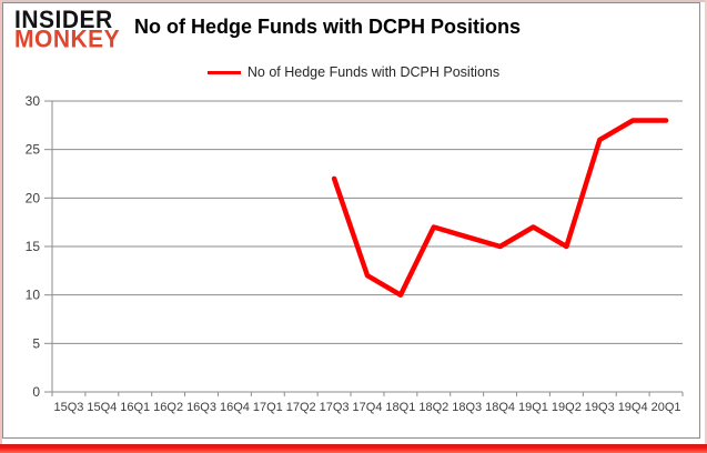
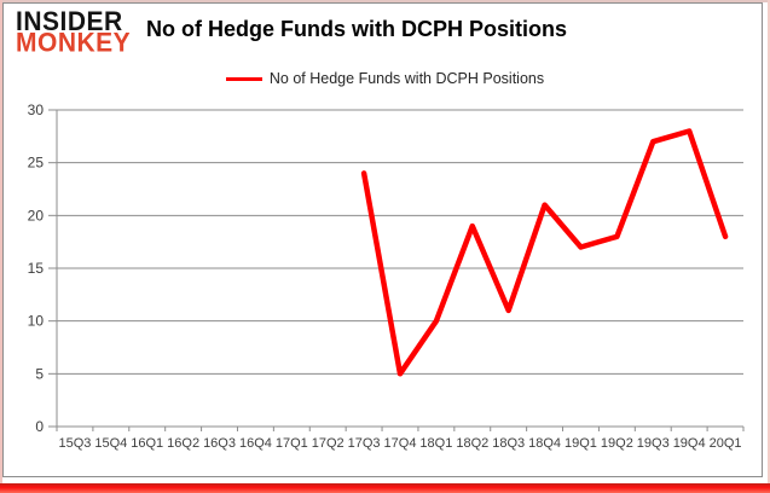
17Q3: 22 -> 24
17Q4: 12 -> 5
18Q2: 17 -> 19
18Q3: 16 -> 11
18Q4: 15 -> 21
19Q2: 15 -> 18
19Q3: 26 -> 27
20Q1: 28 -> 18
